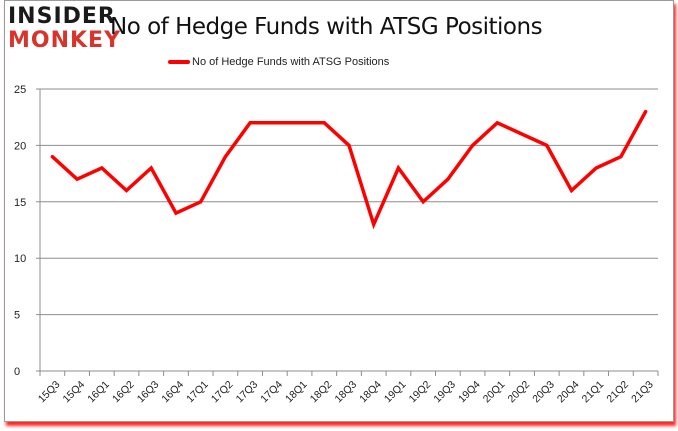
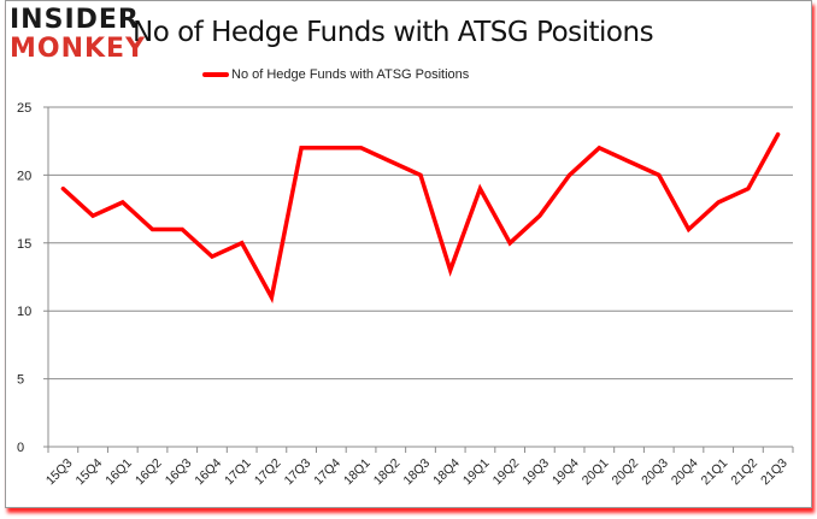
16Q3: 18 -> 16
17Q2: 19 -> 11
18Q2: 22 -> 21
19Q1: 18 -> 19
